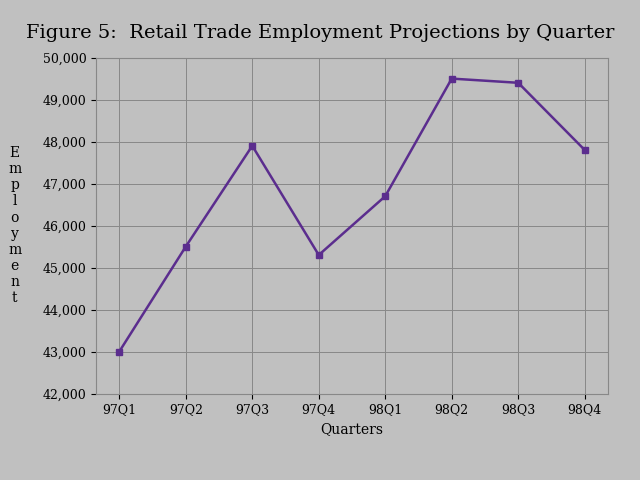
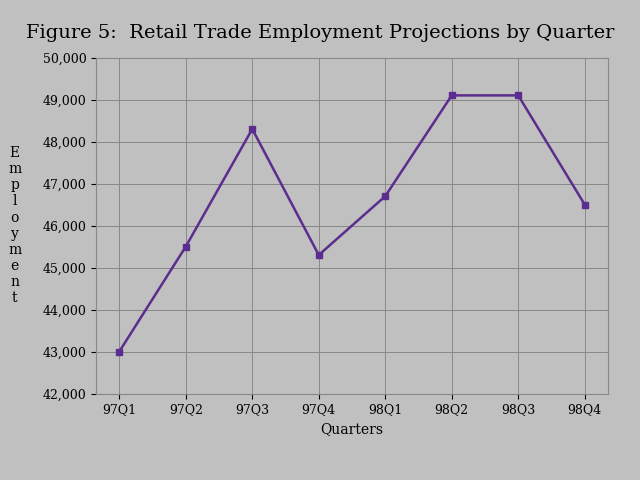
97Q3: 47,900 -> 48,300
98Q2: 49,500 -> 49,100
98Q3: 49,400 -> 49,100
98Q4: 47,800 -> 46,500
